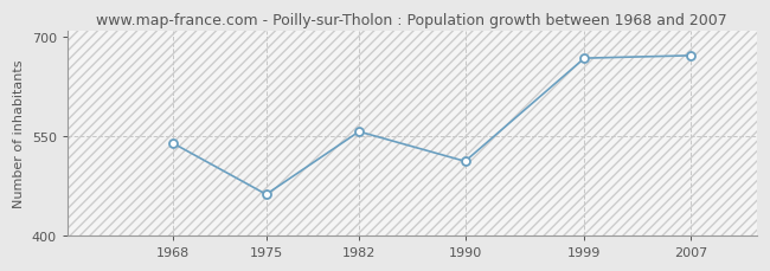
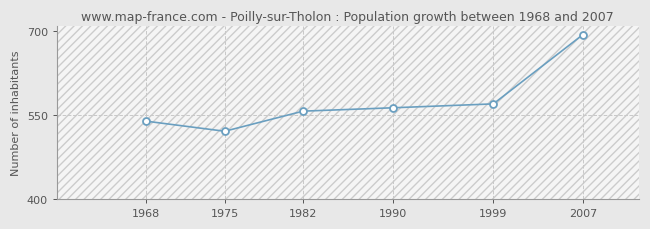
1975: 462 -> 521
1990: 512 -> 563
1999: 668 -> 570
2007: 672 -> 694
